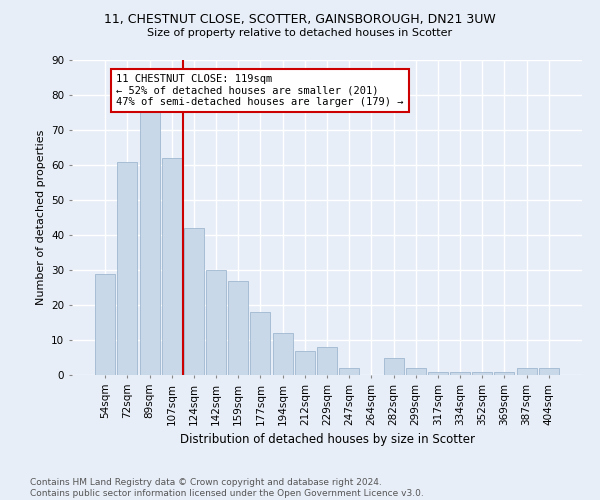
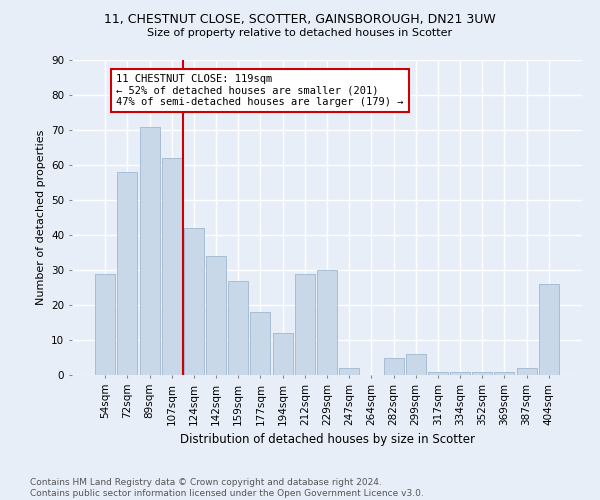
72sqm: 61 -> 58
89sqm: 76 -> 71
142sqm: 30 -> 34
212sqm: 7 -> 29
229sqm: 8 -> 30
299sqm: 2 -> 6
404sqm: 2 -> 26
